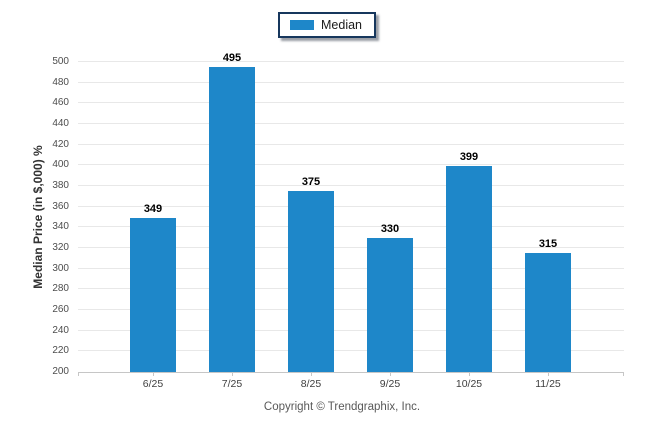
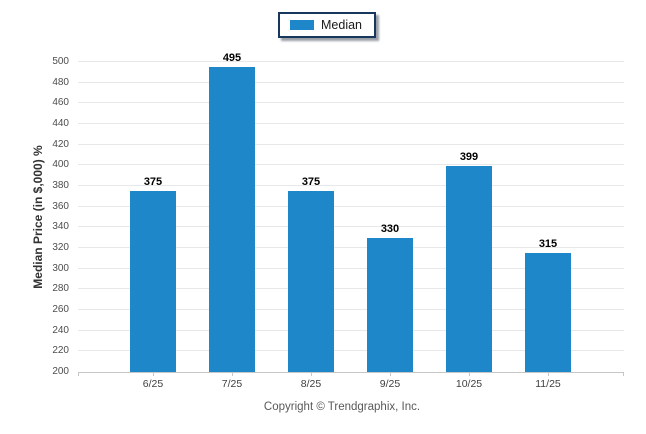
6/25: 349 -> 375
